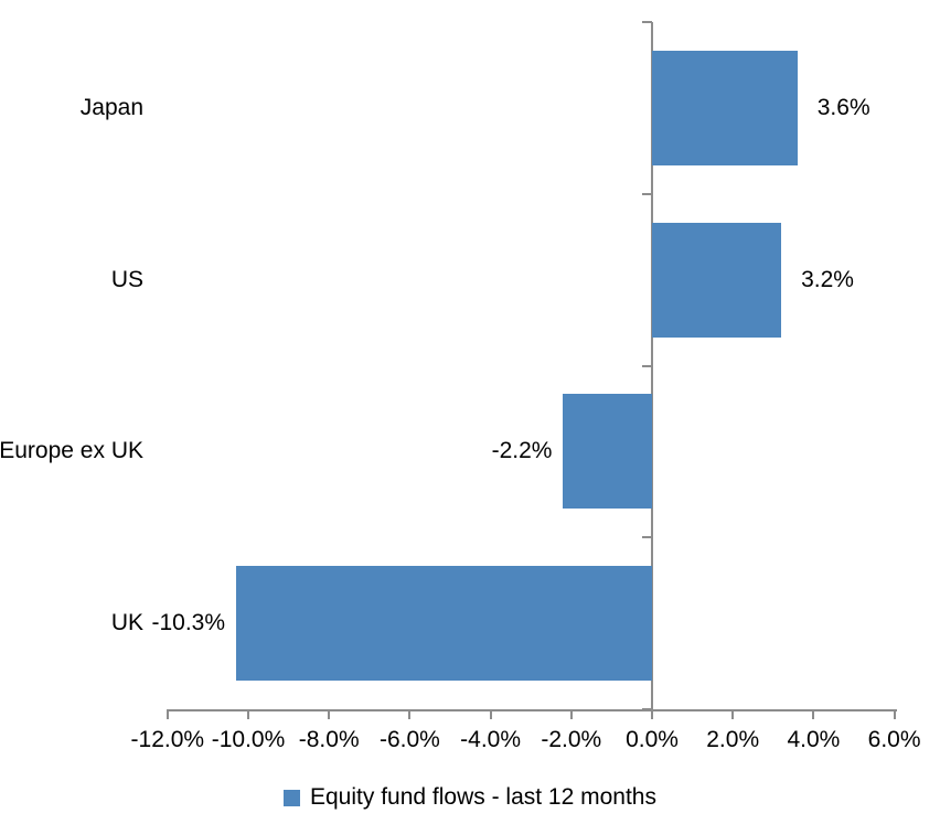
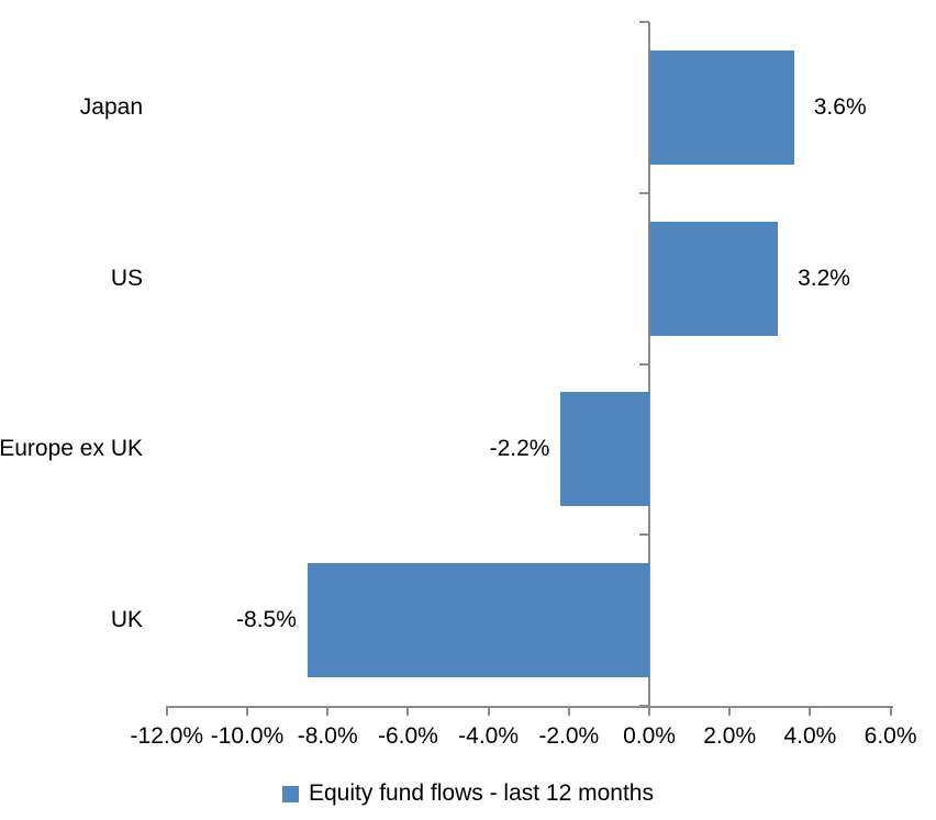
UK: -10.3% -> -8.5%
